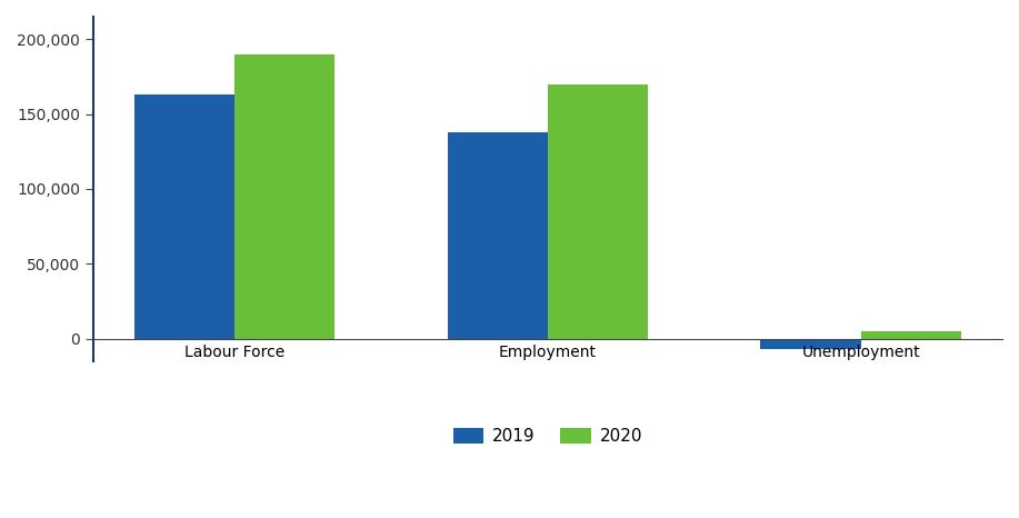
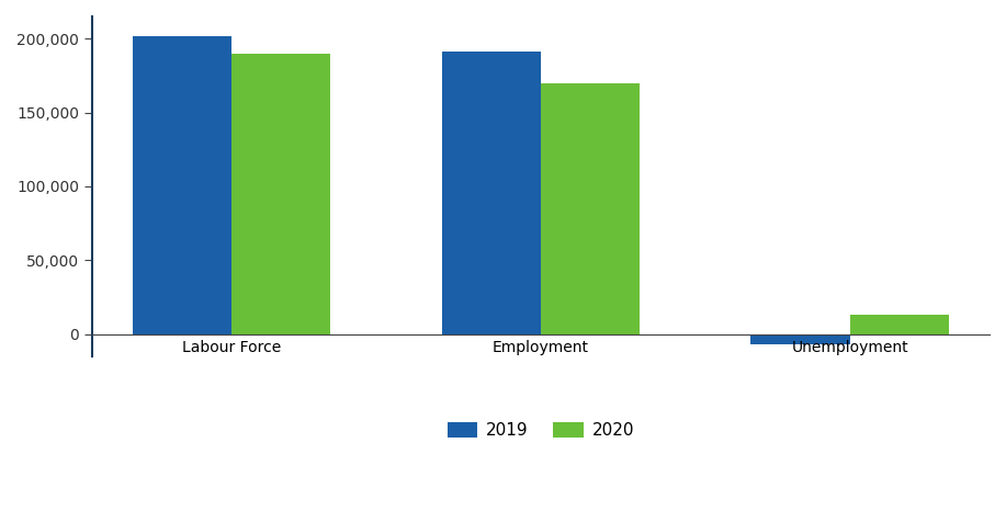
2019/Labour Force: 163,000 -> 202,000
2019/Employment: 138,000 -> 191,000
2020/Unemployment: 5,000 -> 13,000
